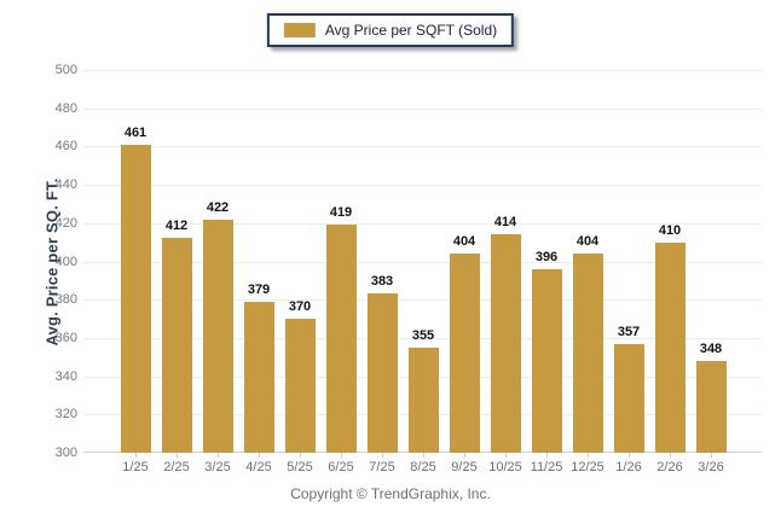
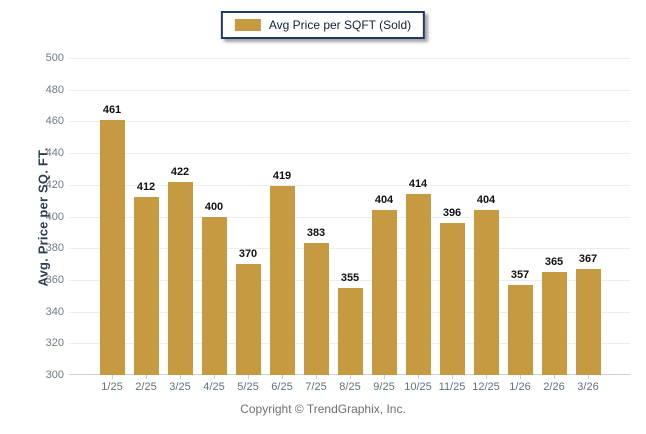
4/25: 379 -> 400
2/26: 410 -> 365
3/26: 348 -> 367
